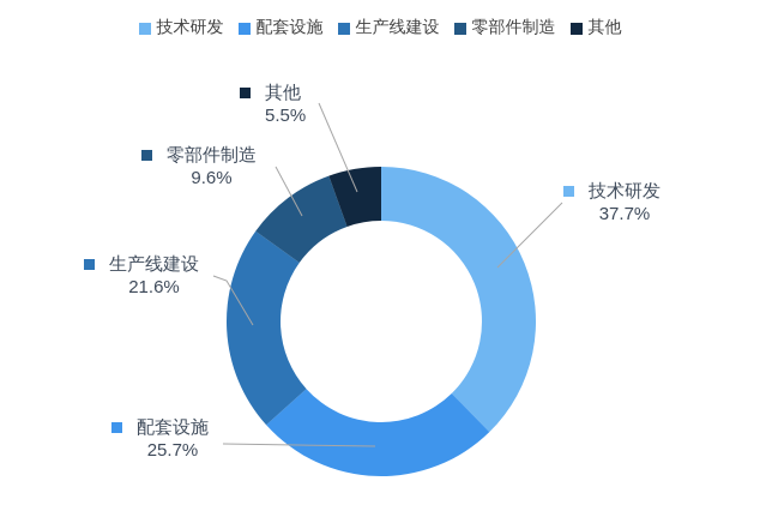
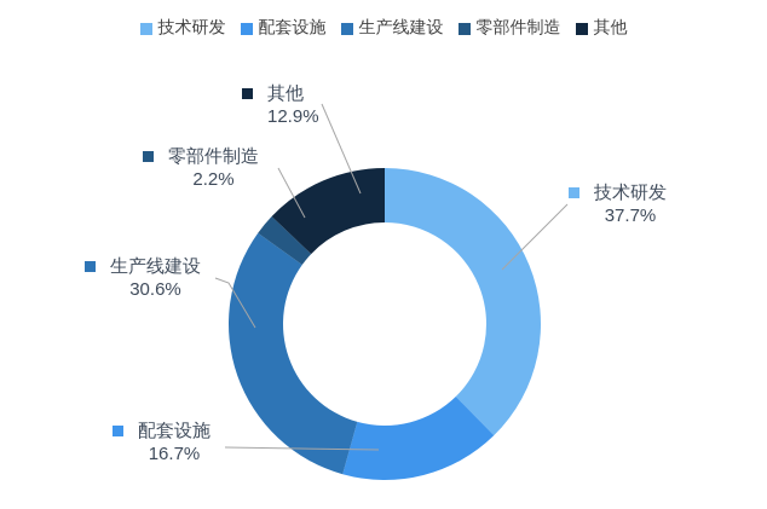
配套设施: 25.7% -> 16.7%
生产线建设: 21.6% -> 30.6%
零部件制造: 9.6% -> 2.2%
其他: 5.5% -> 12.9%
